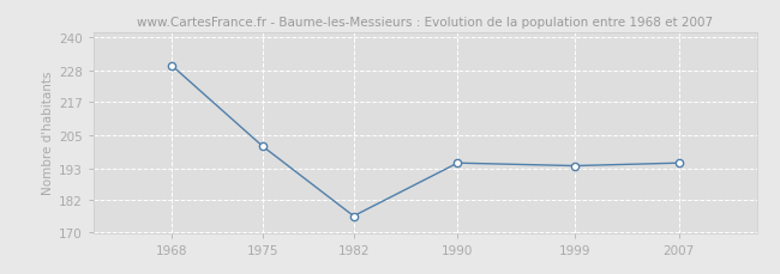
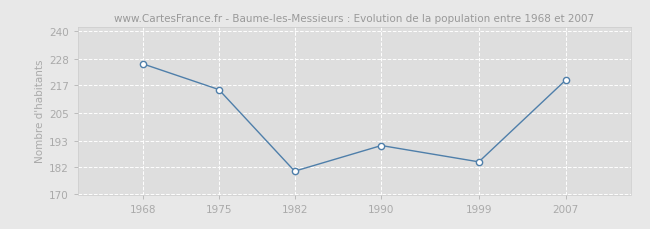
1968: 230 -> 226
1975: 201 -> 215
1982: 176 -> 180
1990: 195 -> 191
1999: 194 -> 184
2007: 195 -> 219
